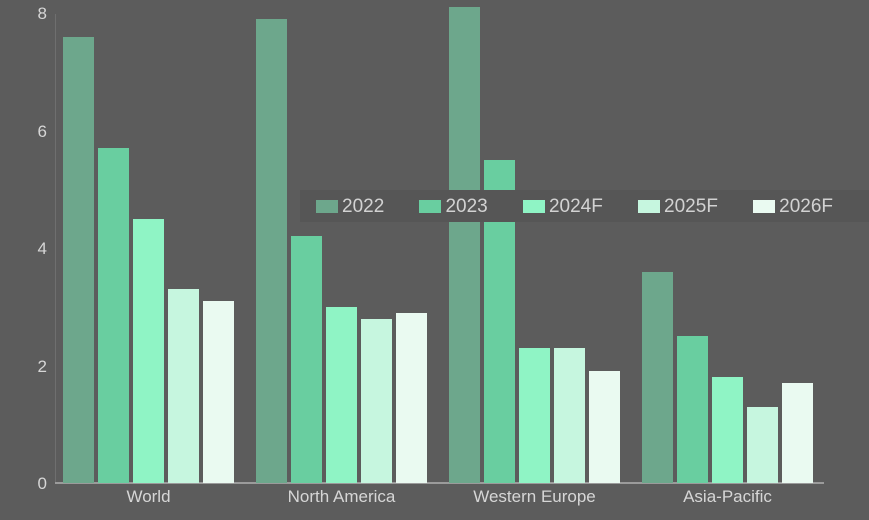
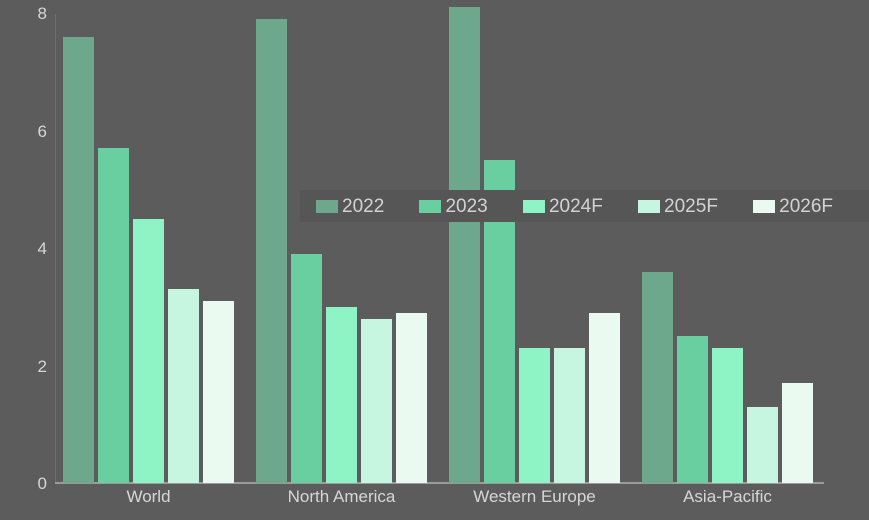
2023/North America: 4.2 -> 3.9
2026F/Western Europe: 1.9 -> 2.9
2024F/Asia-Pacific: 1.8 -> 2.3
